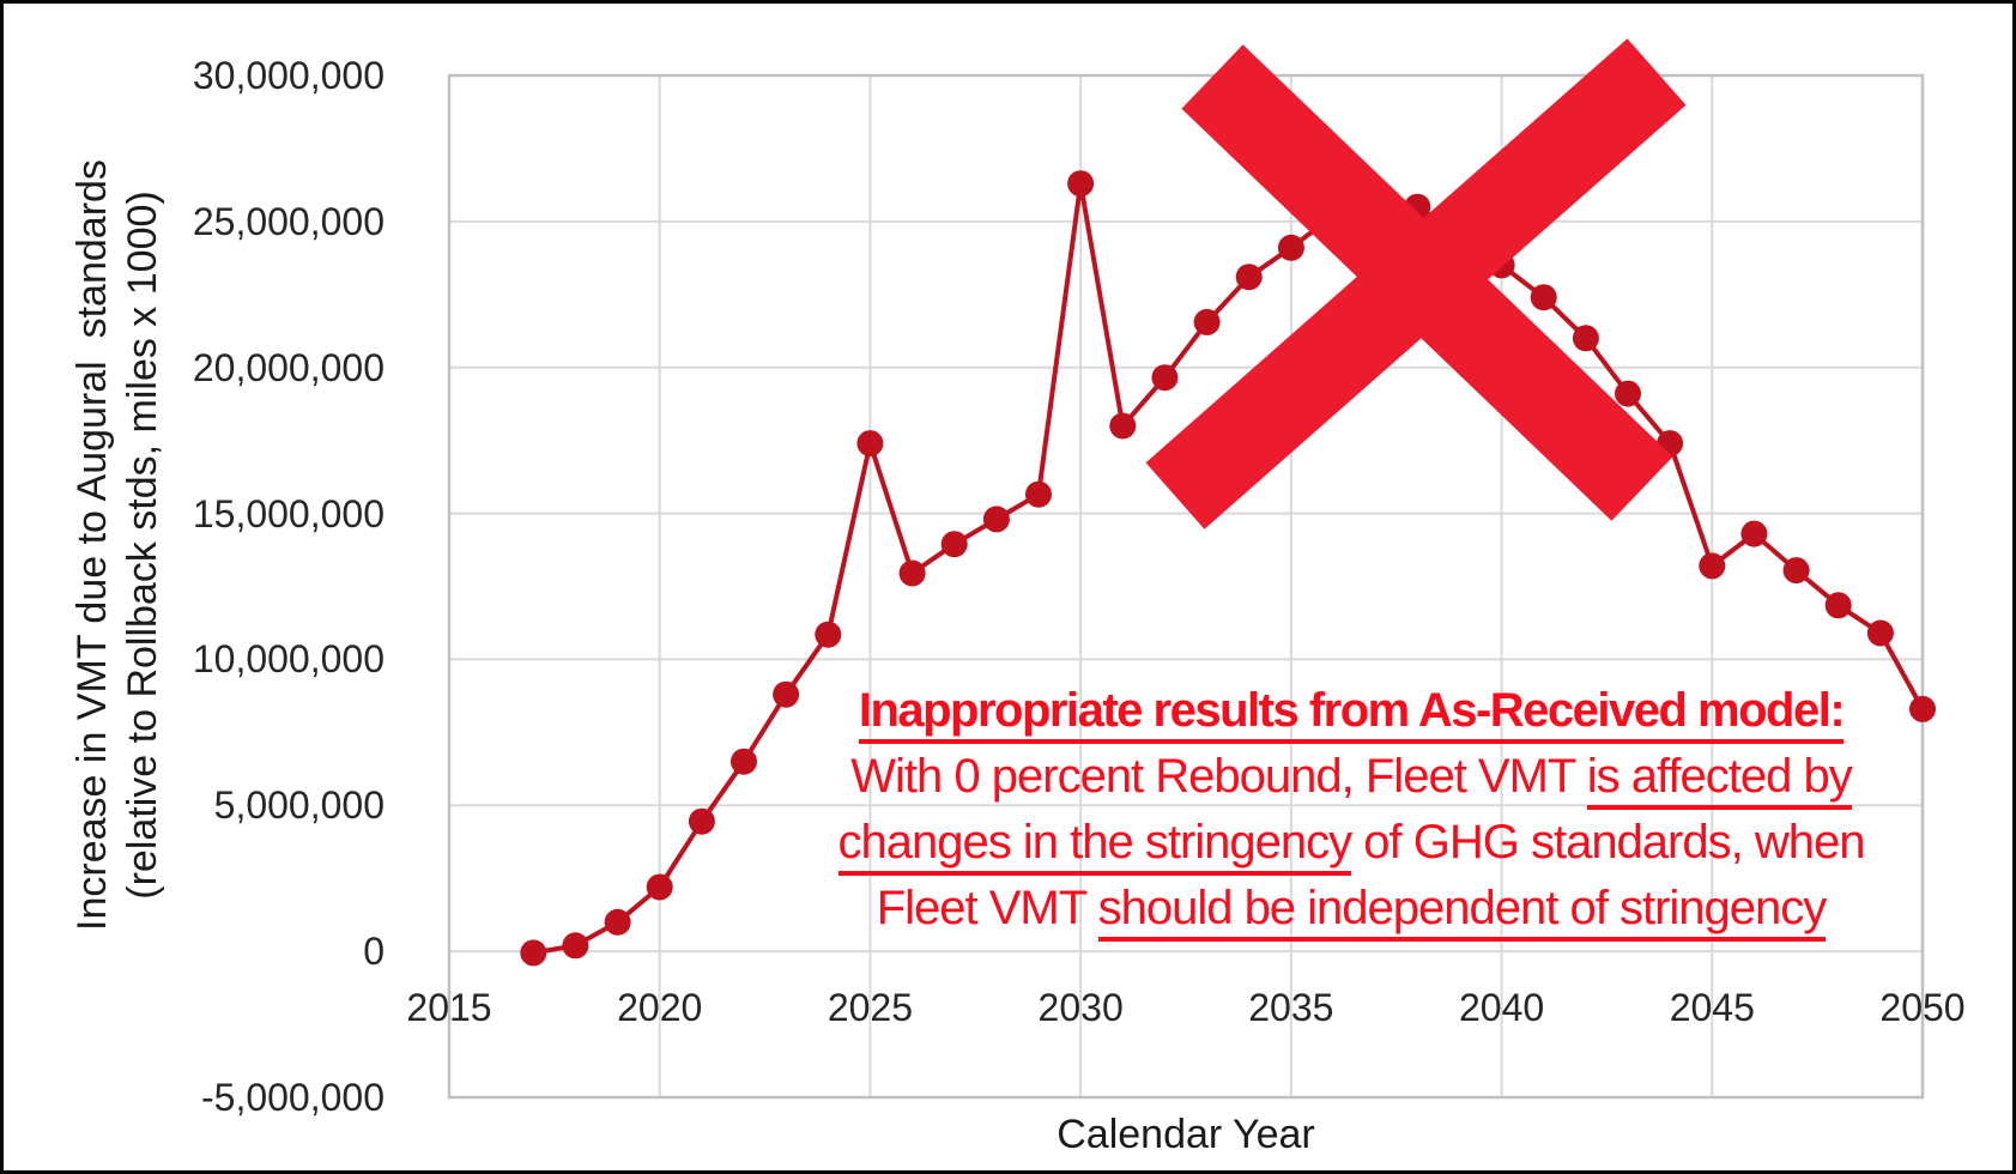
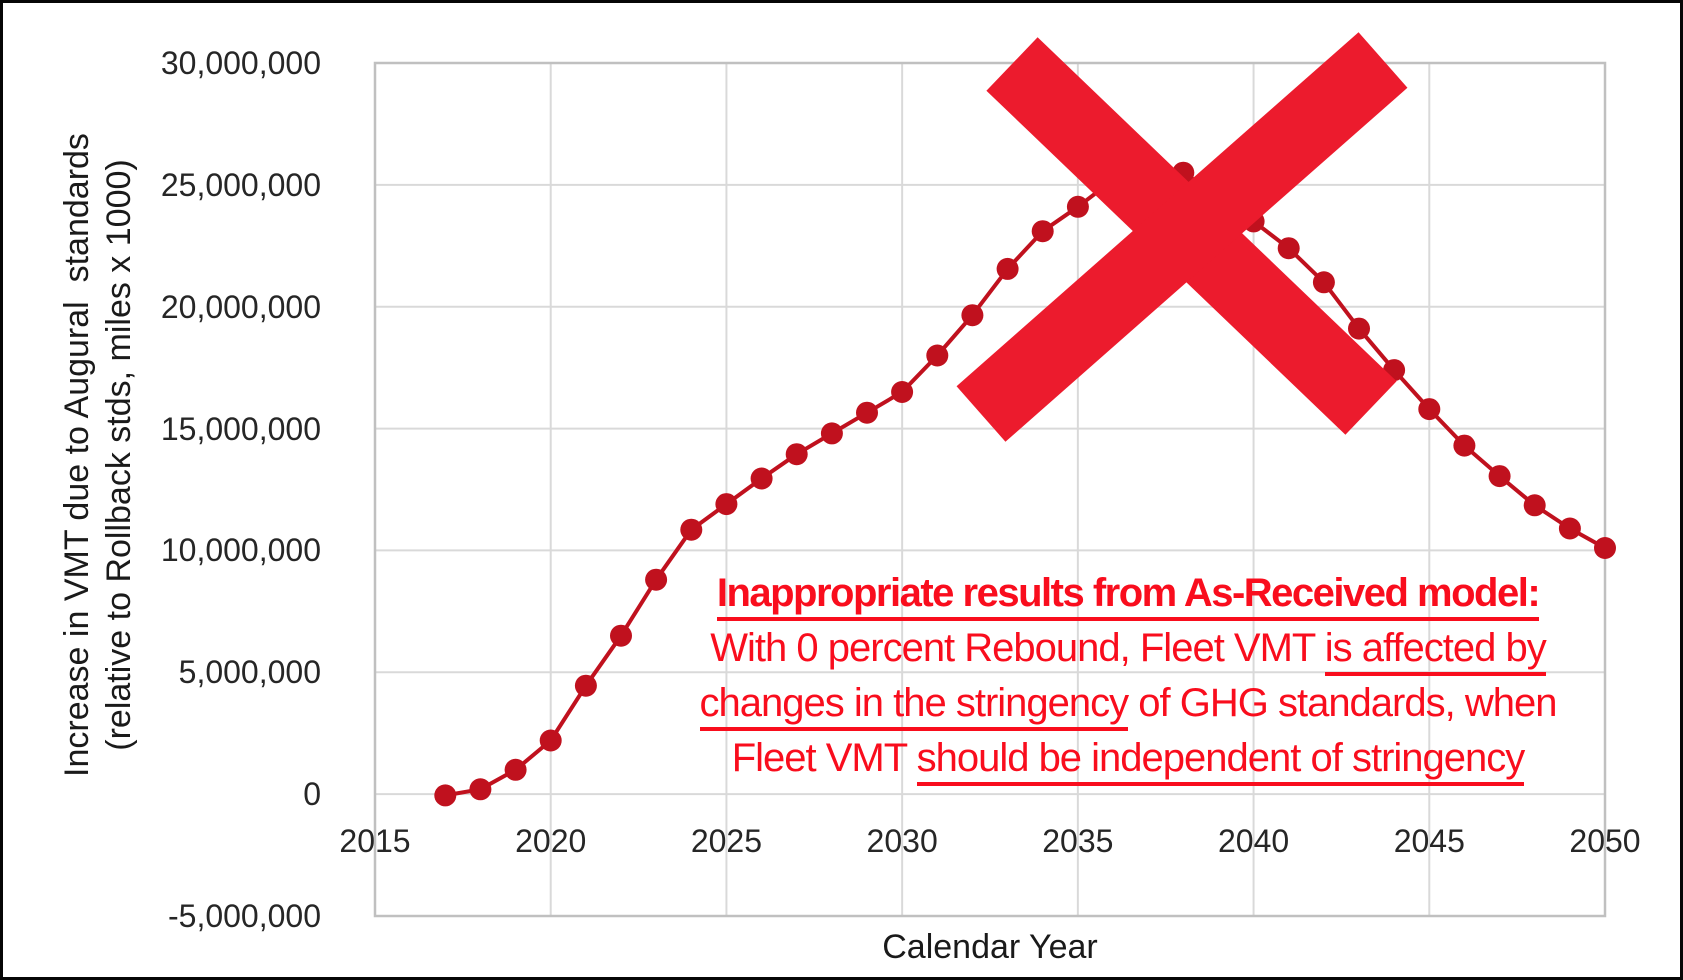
2025: 17400000 -> 11900000
2030: 26300000 -> 16500000
2045: 13200000 -> 15800000
2050: 8300000 -> 10100000
